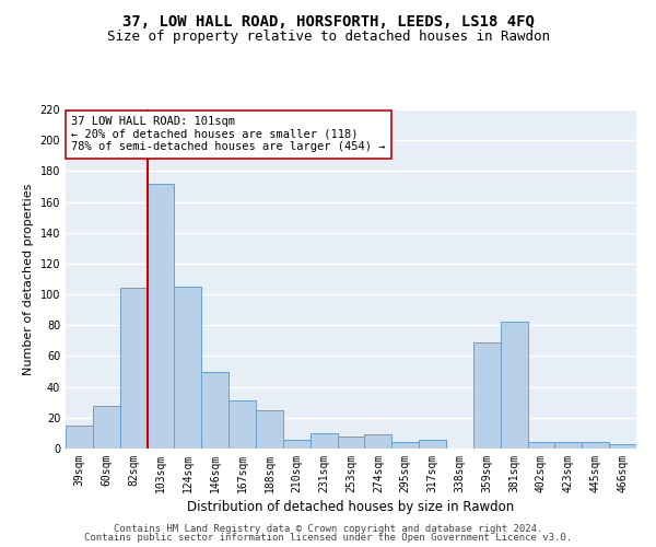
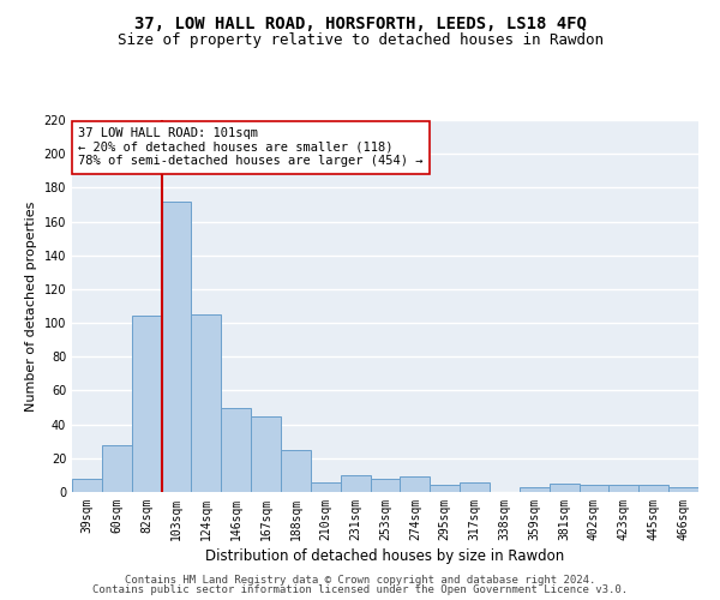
39sqm: 15 -> 8
167sqm: 31 -> 45
359sqm: 69 -> 3
381sqm: 82 -> 5
